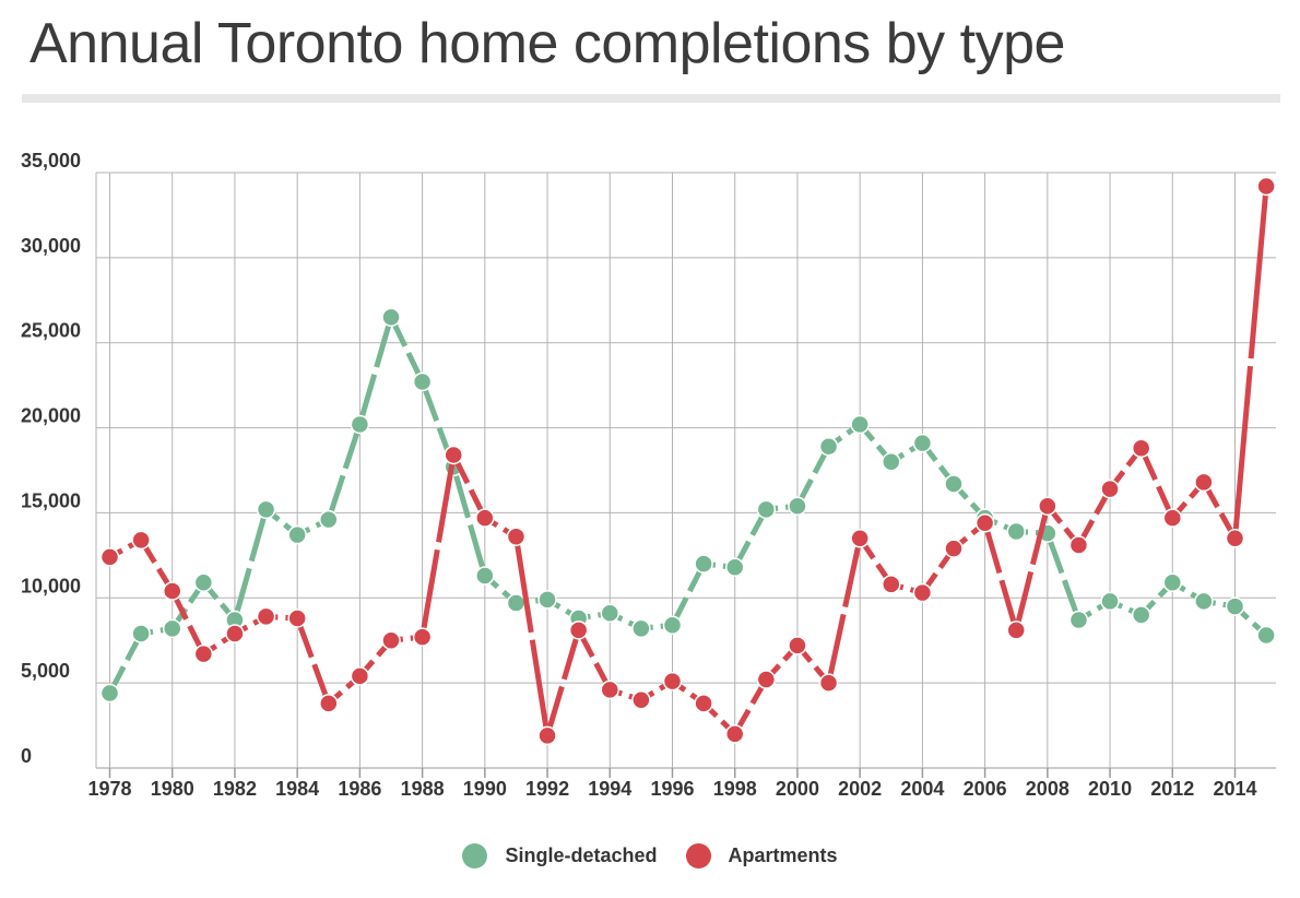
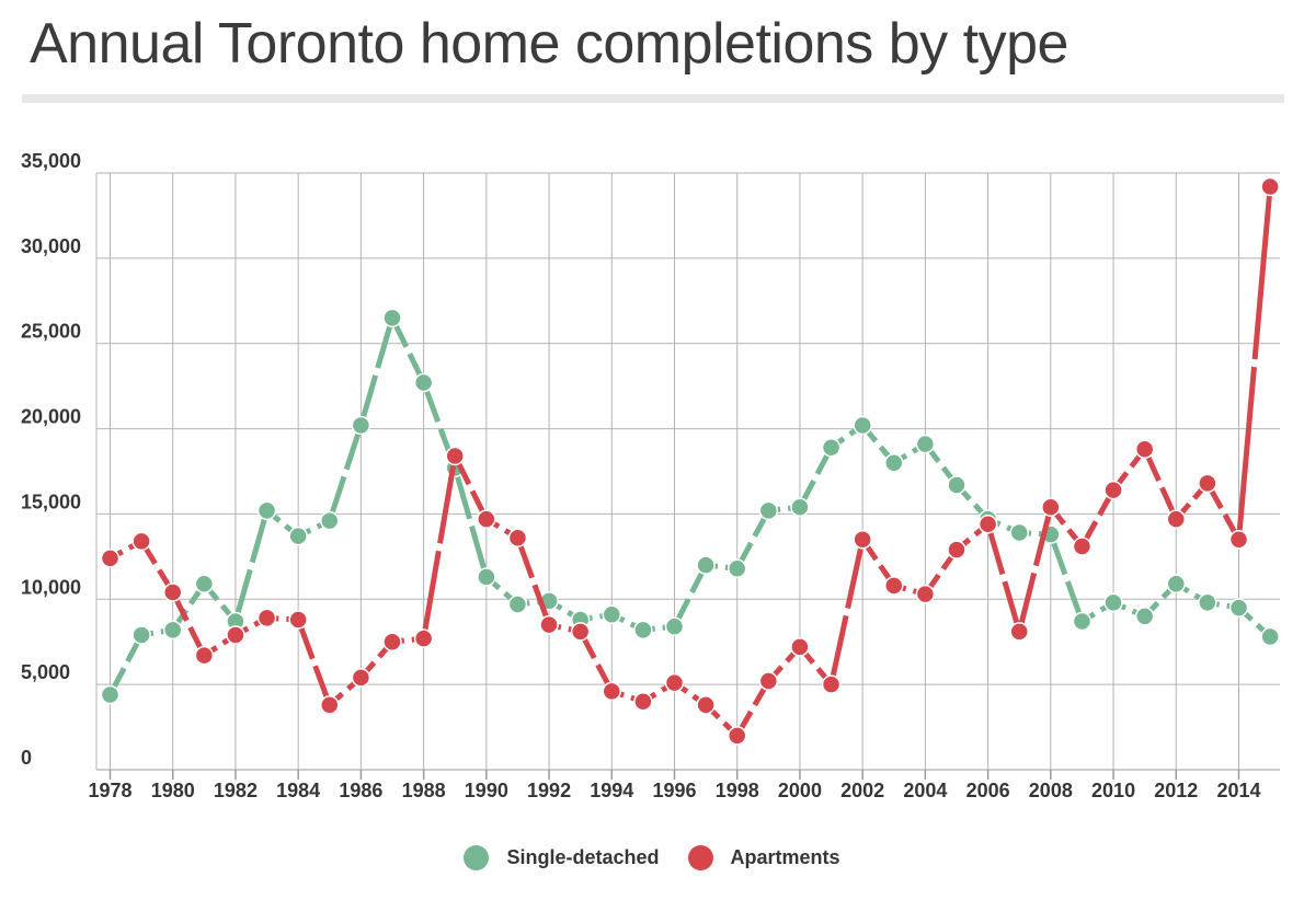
Apartments/1992: 1900 -> 8500
